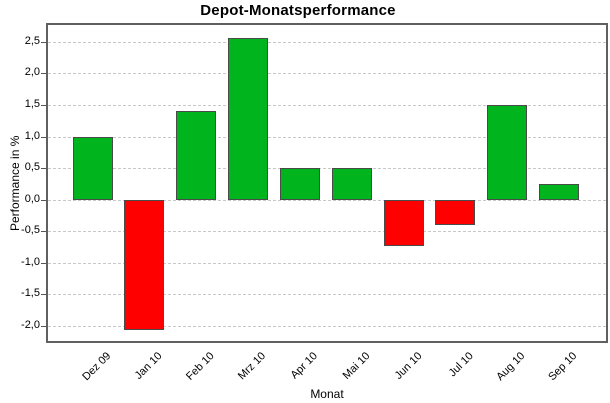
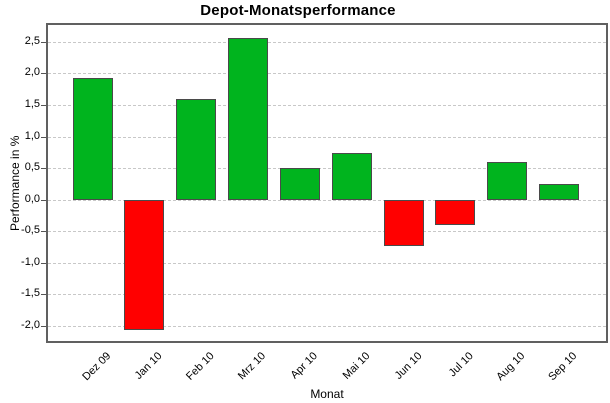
Dez 09: 1,0 -> 1,9
Feb 10: 1,4 -> 1,6
Mai 10: 0,5 -> 0,7
Aug 10: 1,5 -> 0,6
